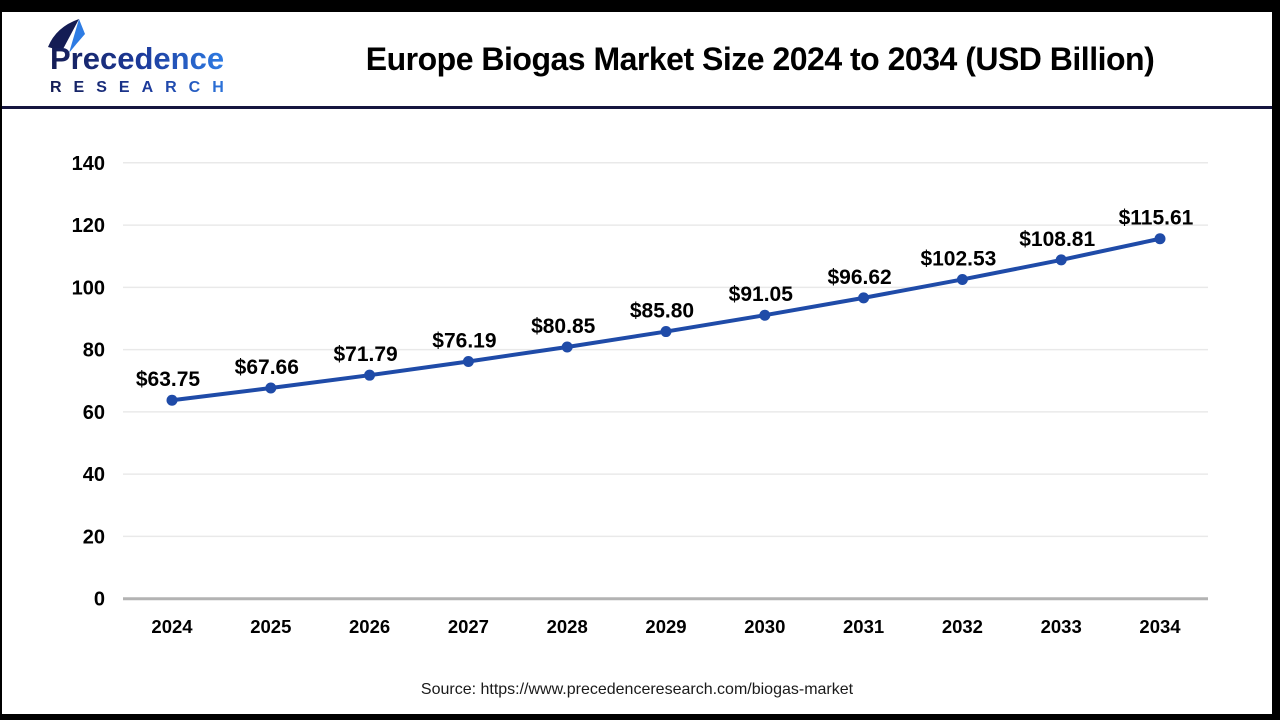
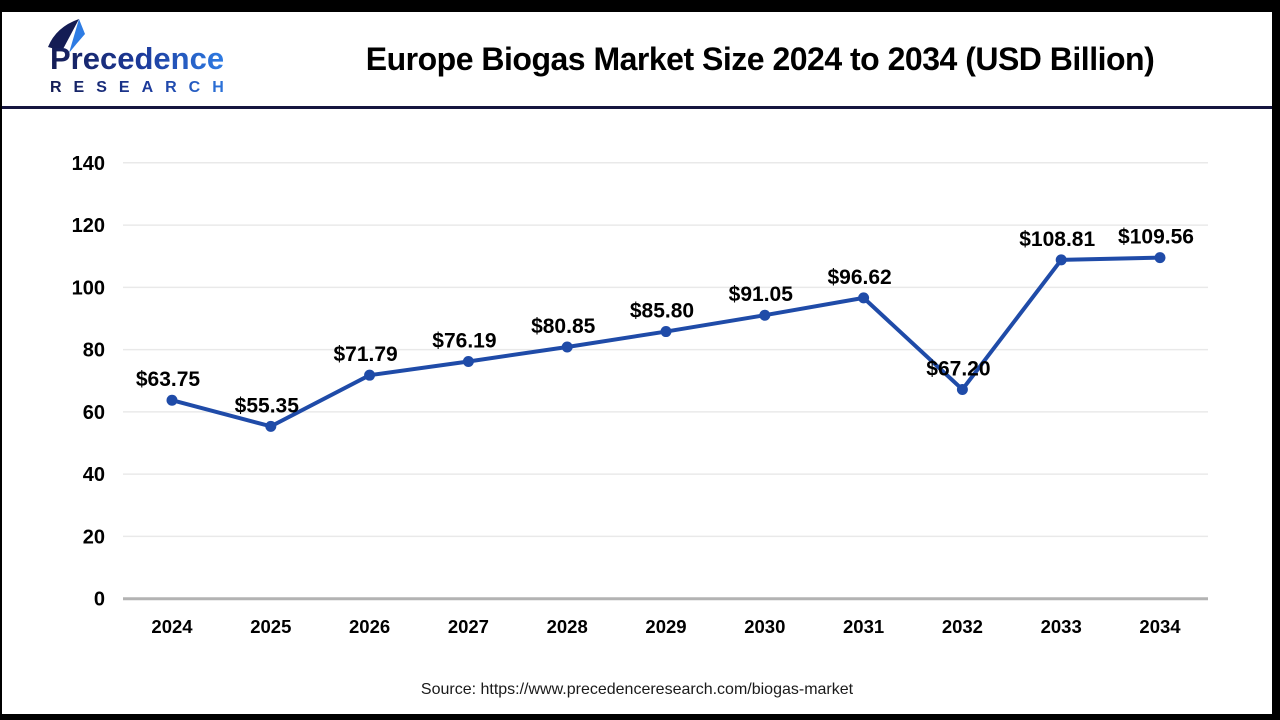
2025: $67.66 -> $55.35
2032: $102.53 -> $67.20
2034: $115.61 -> $109.56
